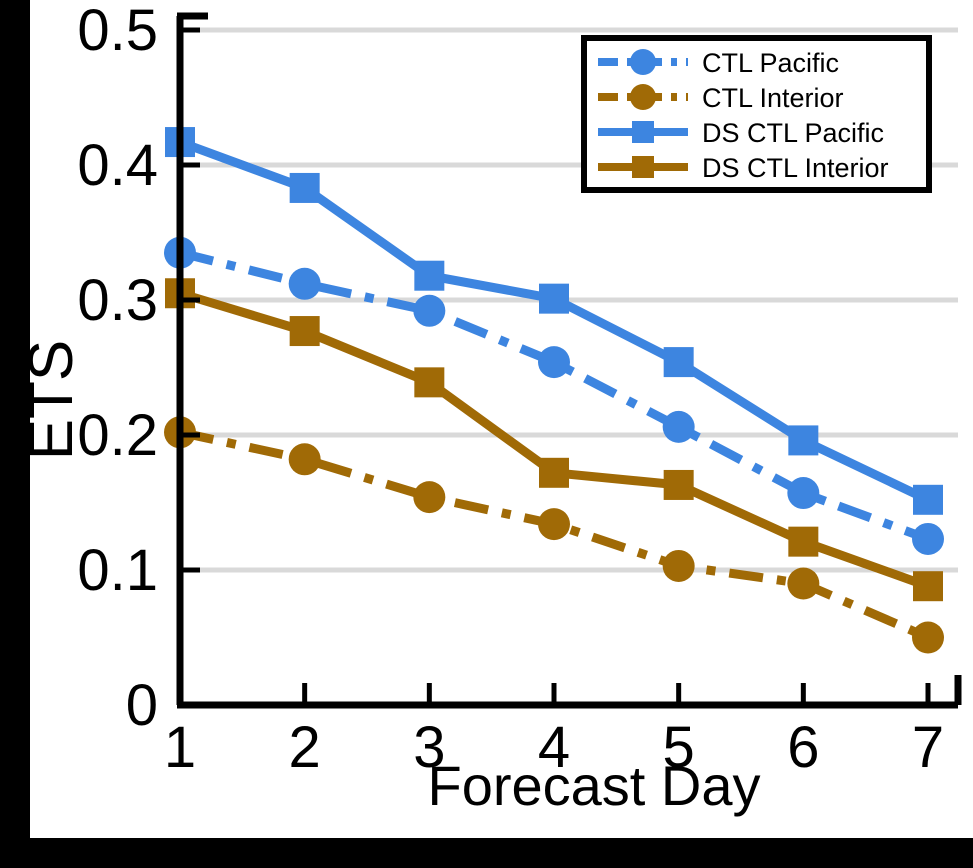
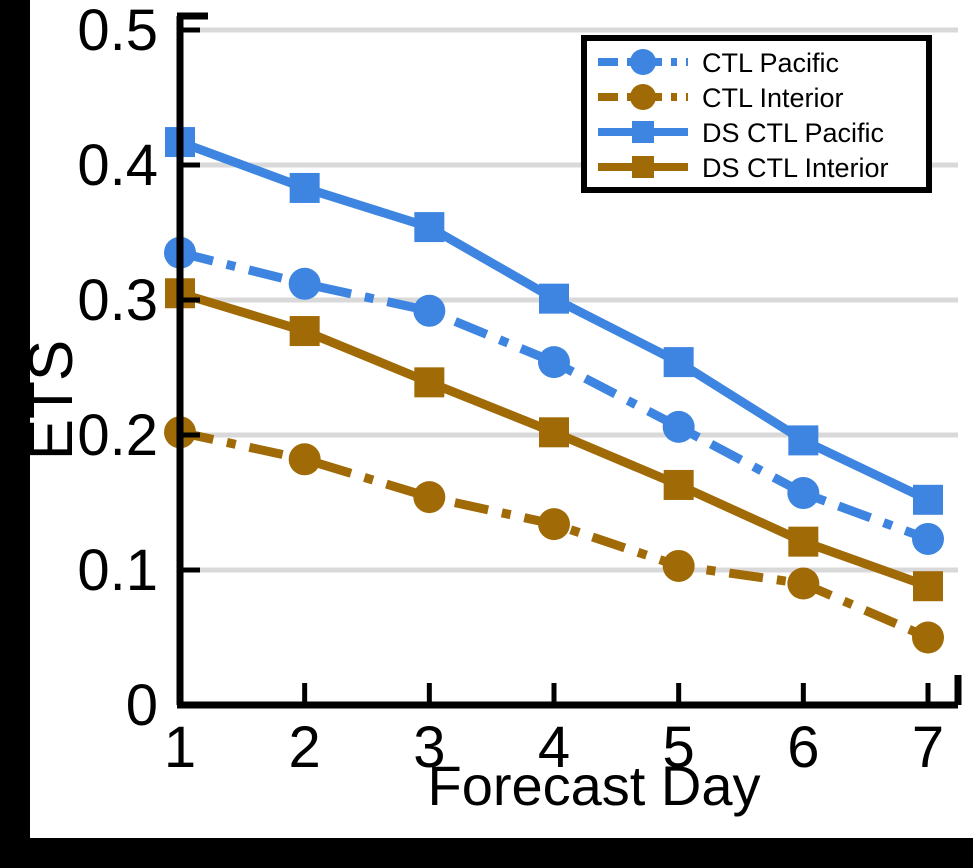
DS CTL Pacific/3: 0.318 -> 0.354
DS CTL Interior/4: 0.172 -> 0.202
